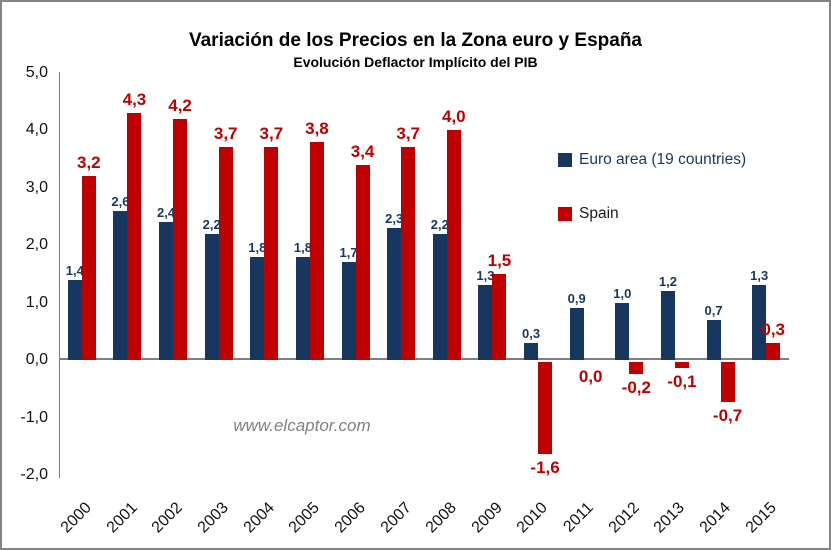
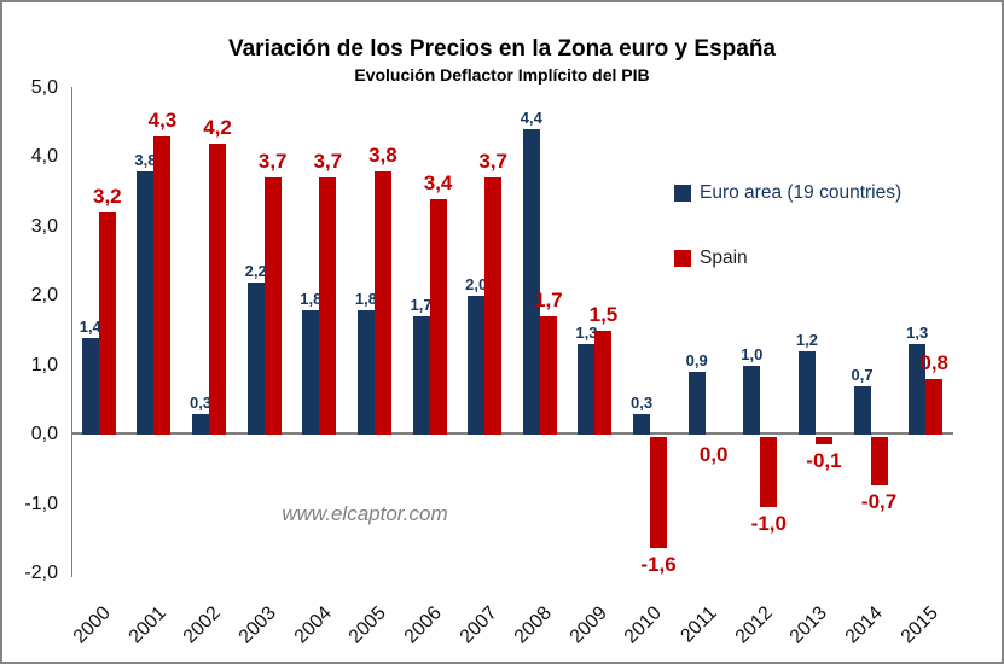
Euro area (19 countries)/2001: 2,6 -> 3,8
Euro area (19 countries)/2002: 2,4 -> 0,3
Euro area (19 countries)/2007: 2,3 -> 2,0
Euro area (19 countries)/2008: 2,2 -> 4,4
Spain/2008: 4,0 -> 1,7
Spain/2012: -0,2 -> -1,0
Spain/2015: 0,3 -> 0,8
